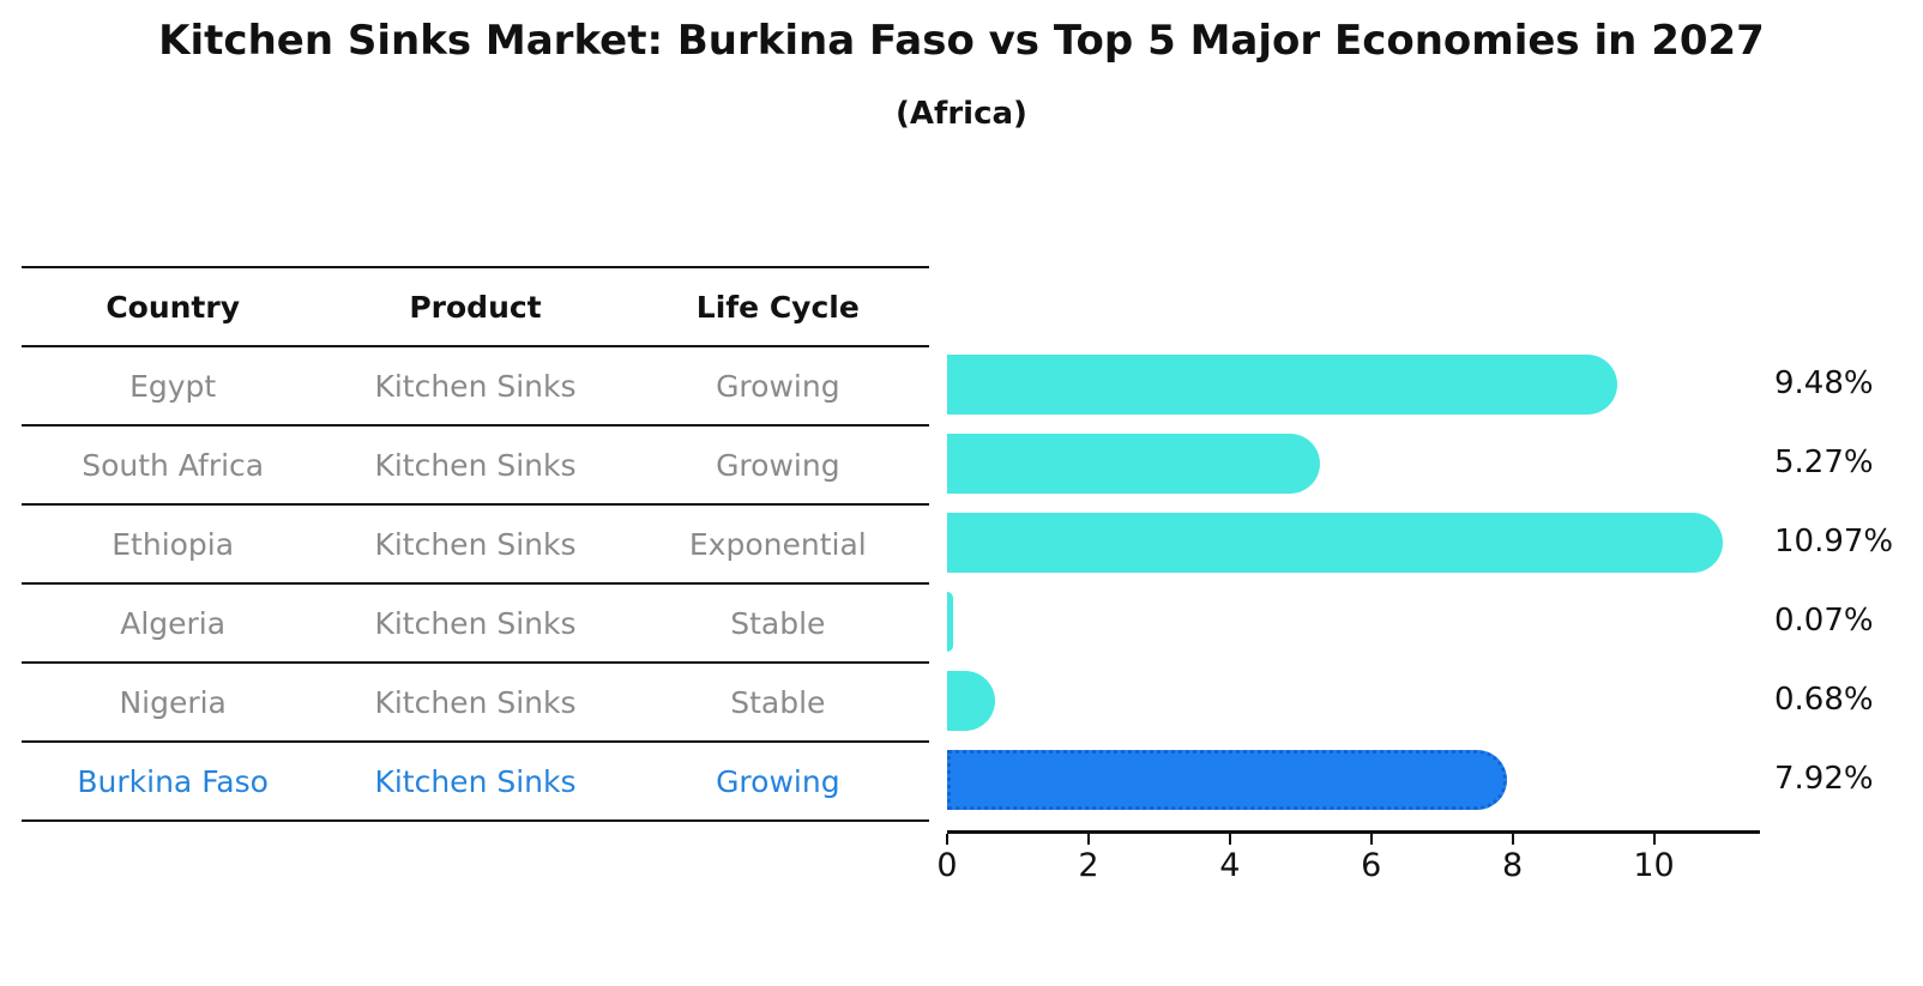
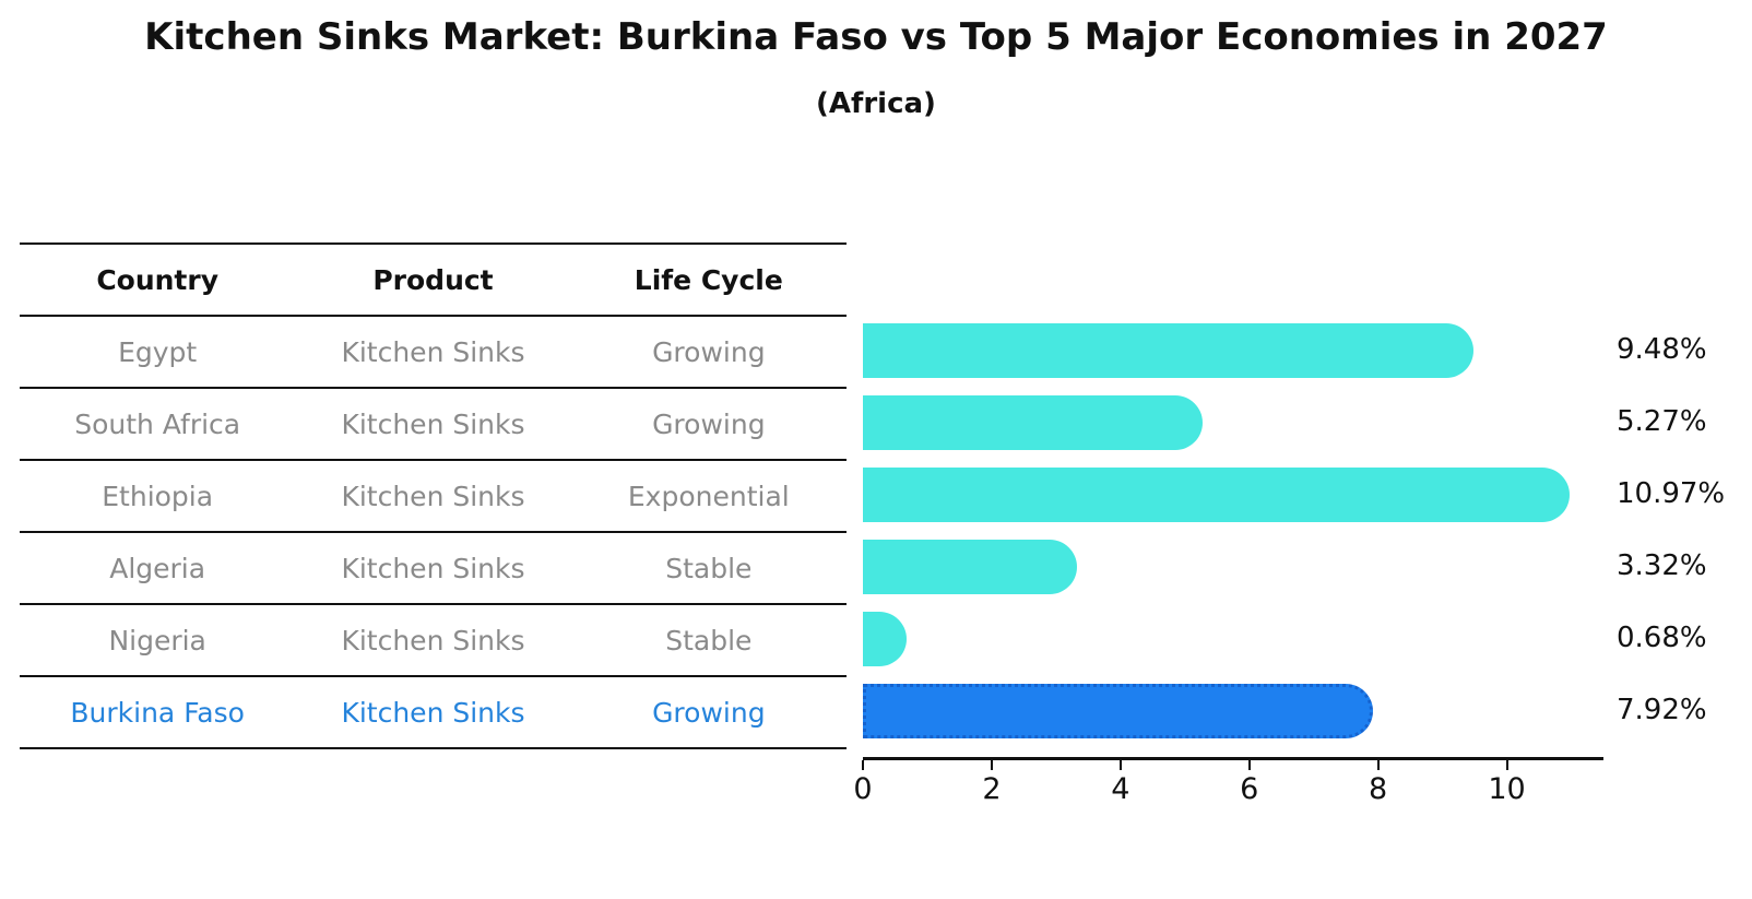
Algeria: 0.07% -> 3.32%
